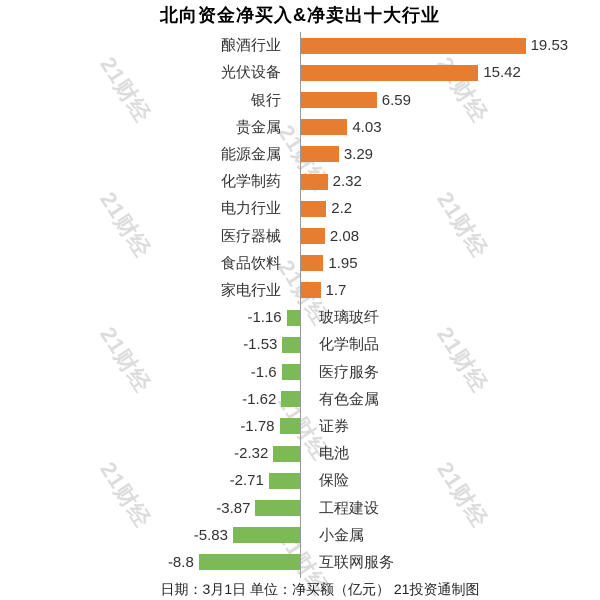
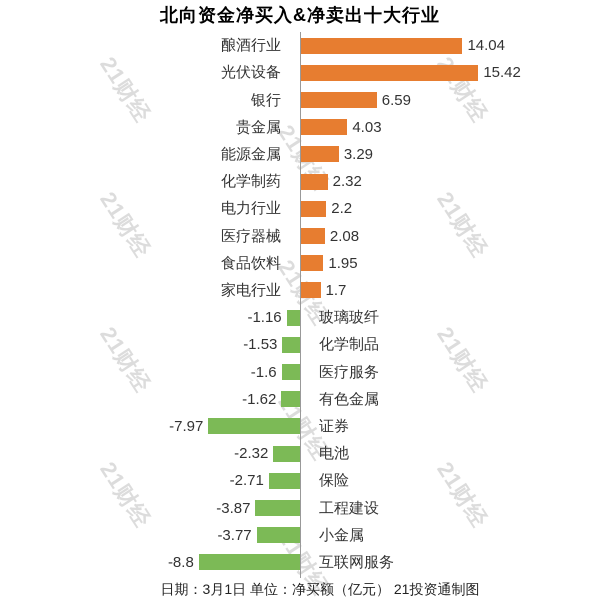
酿酒行业: 19.53 -> 14.04
证券: -1.78 -> -7.97
小金属: -5.83 -> -3.77
